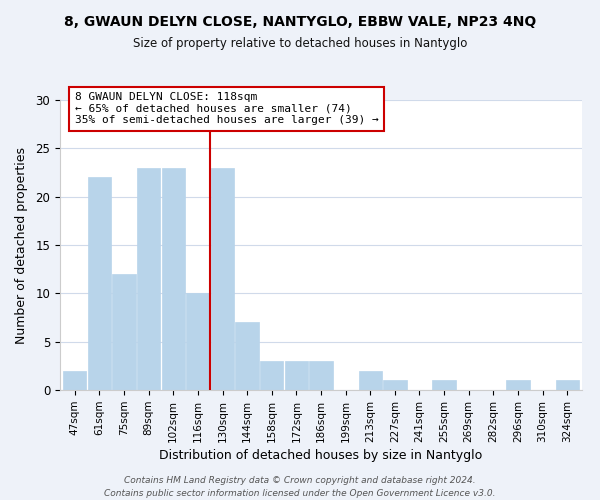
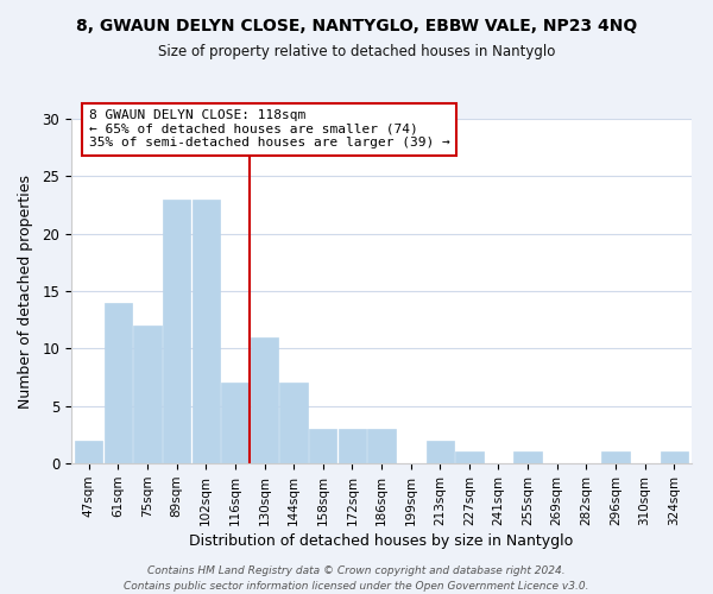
61sqm: 22 -> 14
116sqm: 10 -> 7
130sqm: 23 -> 11
